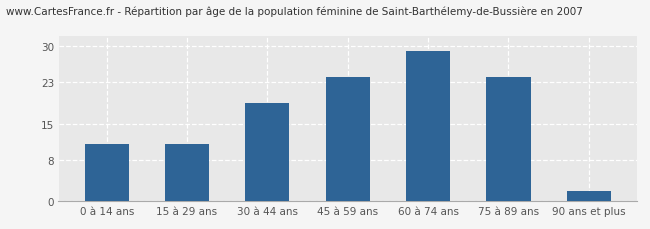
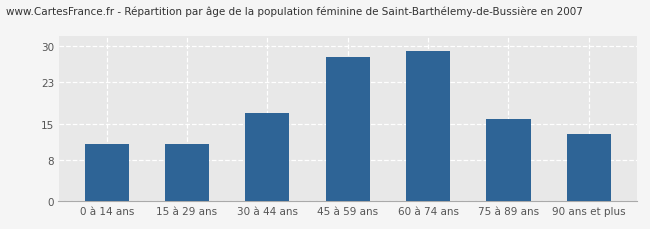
30 à 44 ans: 19 -> 17
45 à 59 ans: 24 -> 28
75 à 89 ans: 24 -> 16
90 ans et plus: 2 -> 13
